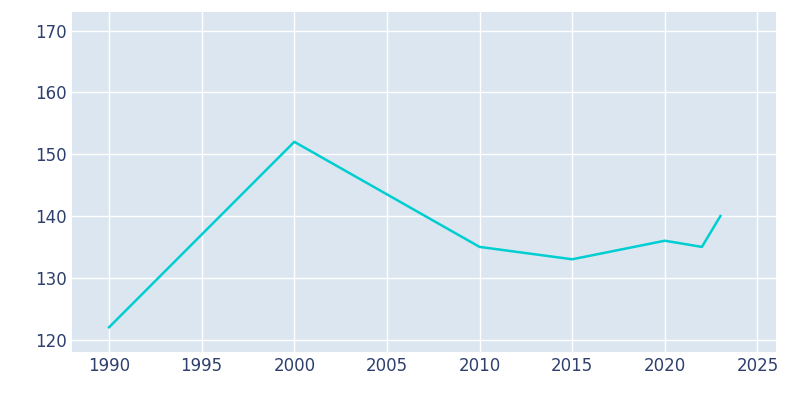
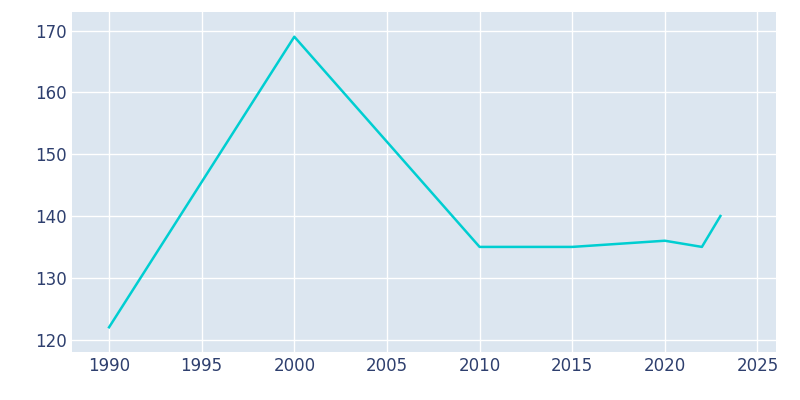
2000: 152 -> 169
2015: 133 -> 135
